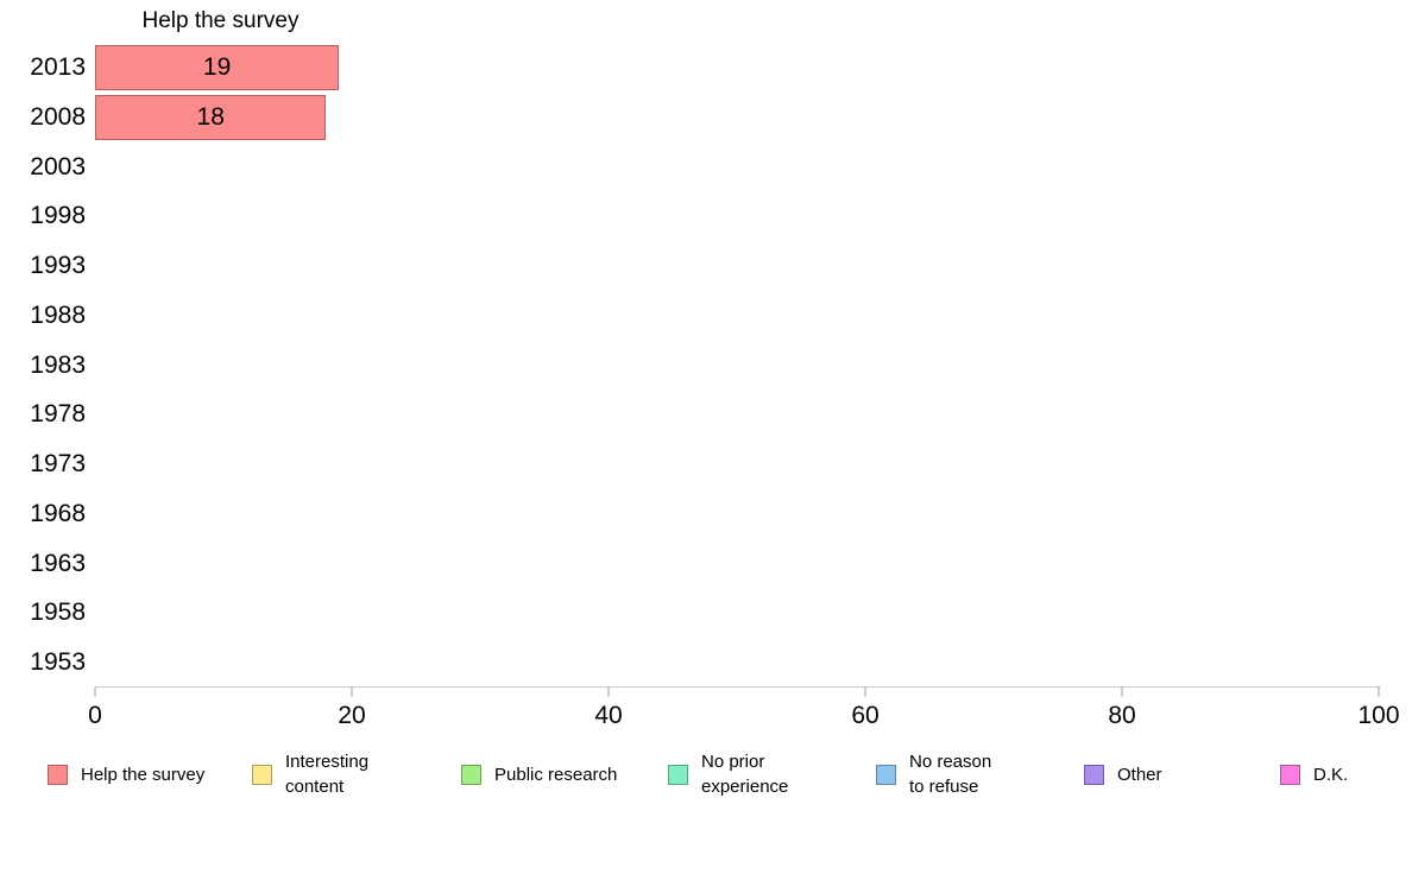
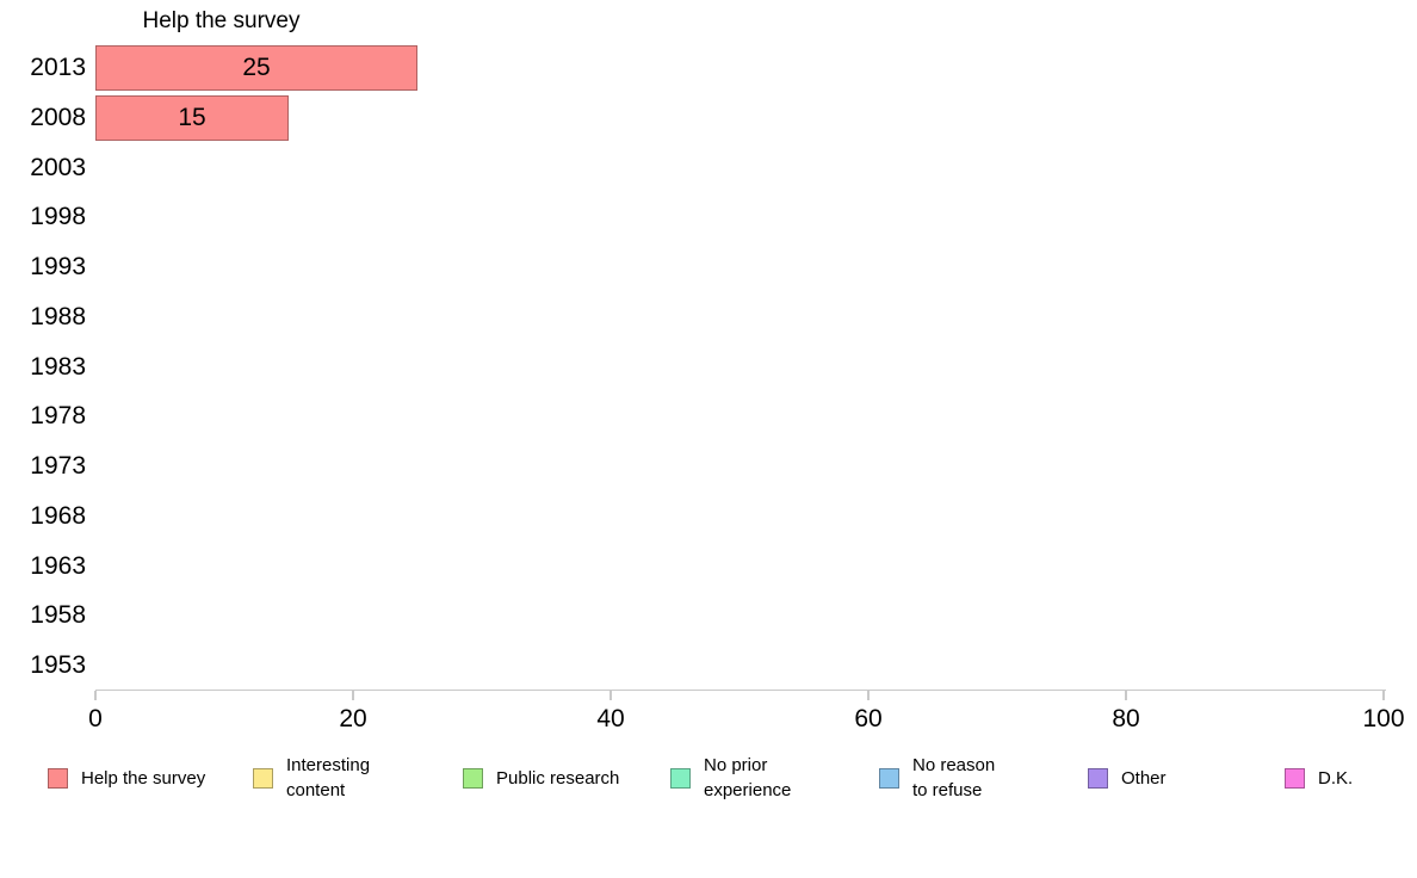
2013: 19 -> 25
2008: 18 -> 15
